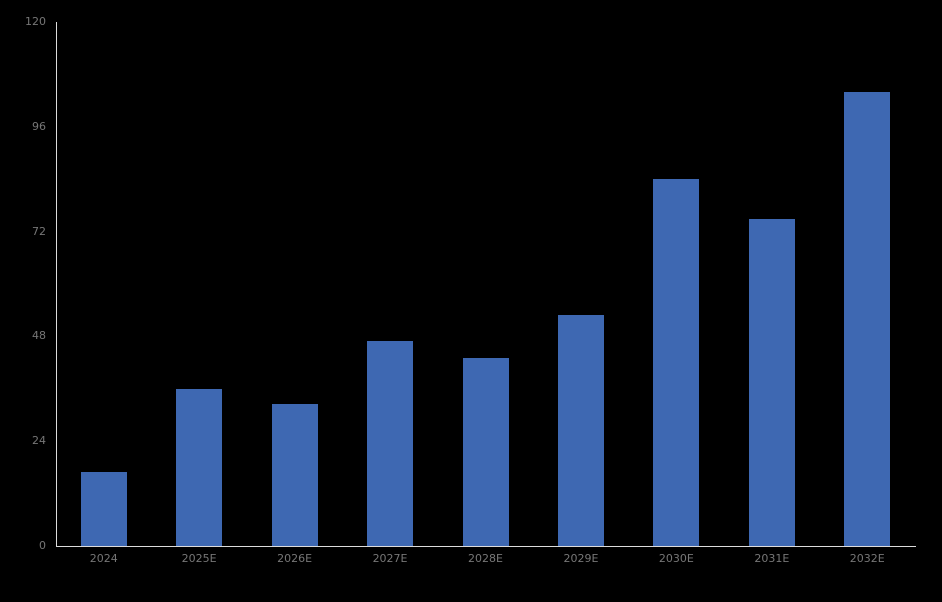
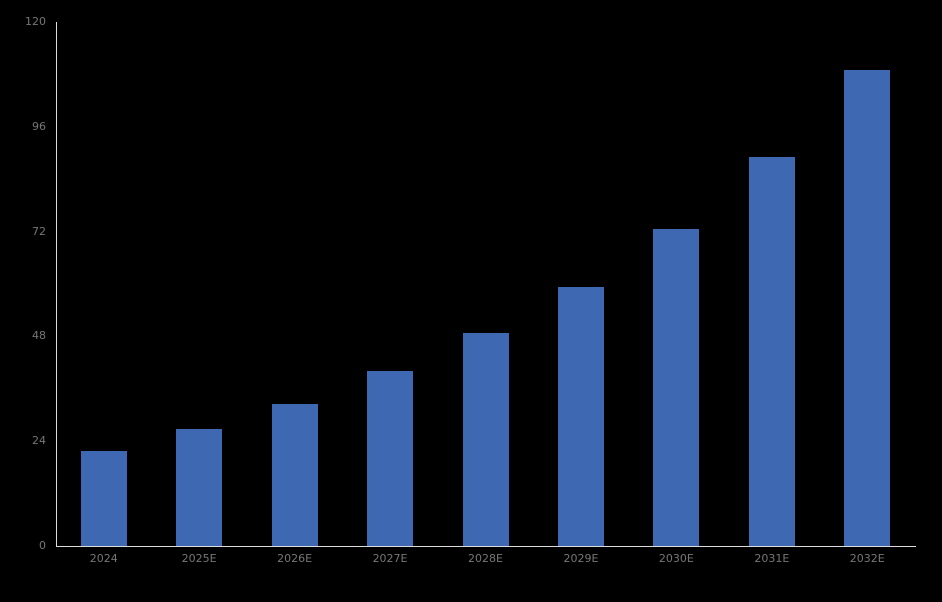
2024: 17 -> 22
2025E: 36 -> 27
2027E: 47 -> 40
2028E: 43 -> 49
2029E: 53 -> 59
2030E: 84 -> 72
2031E: 75 -> 89
2032E: 104 -> 109
